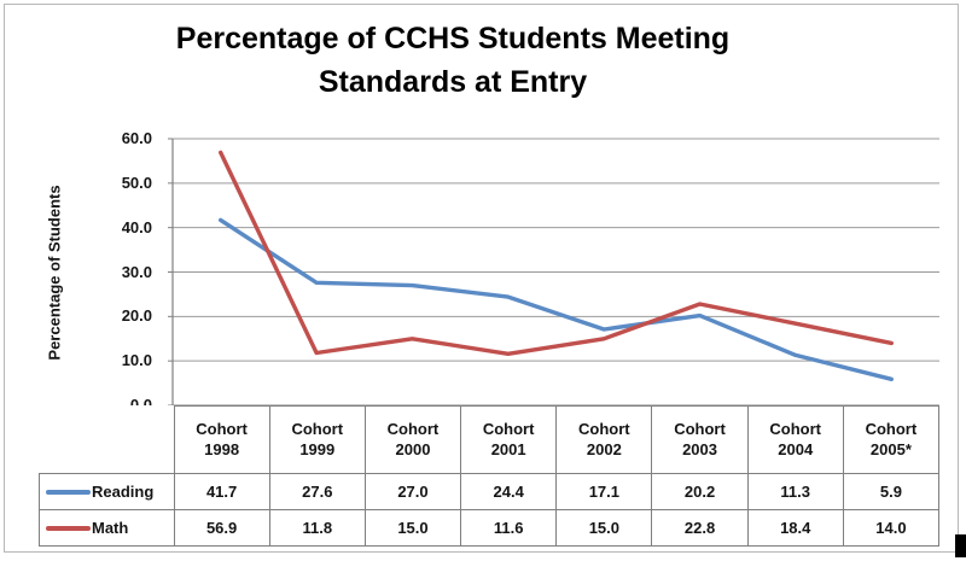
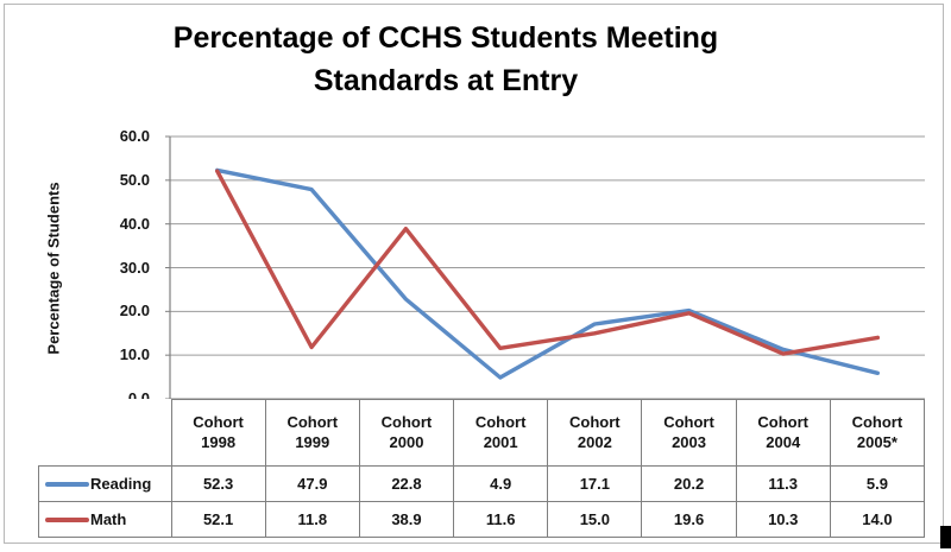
Reading/Cohort 1998: 41.7 -> 52.3
Math/Cohort 1998: 56.9 -> 52.1
Reading/Cohort 1999: 27.6 -> 47.9
Reading/Cohort 2000: 27.0 -> 22.8
Math/Cohort 2000: 15.0 -> 38.9
Reading/Cohort 2001: 24.4 -> 4.9
Math/Cohort 2003: 22.8 -> 19.6
Math/Cohort 2004: 18.4 -> 10.3
